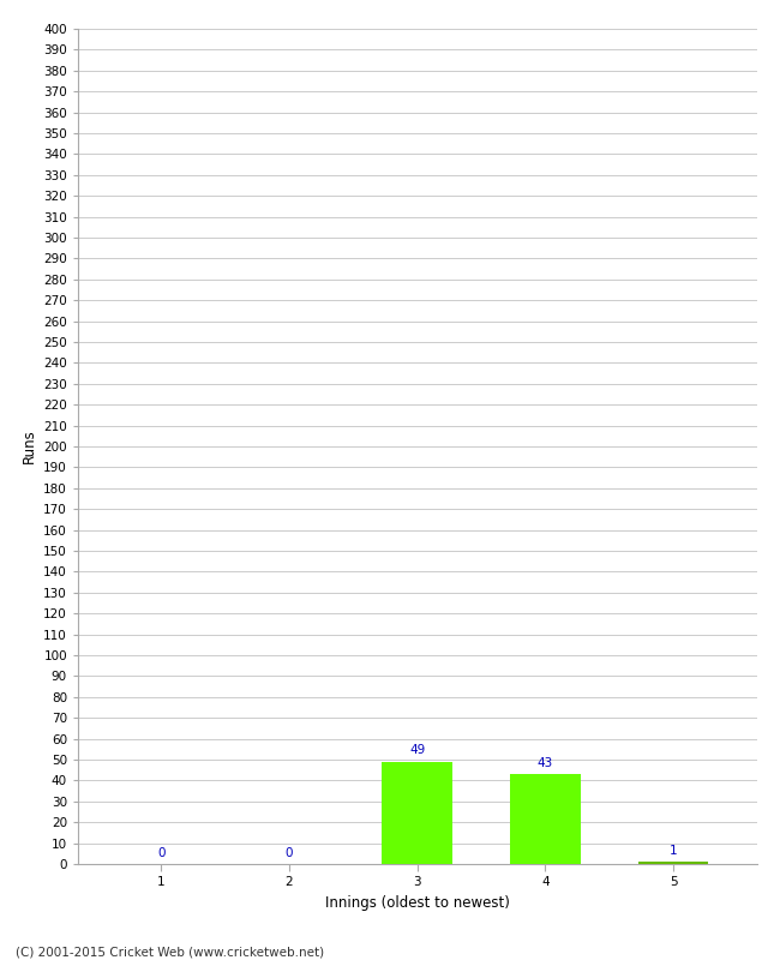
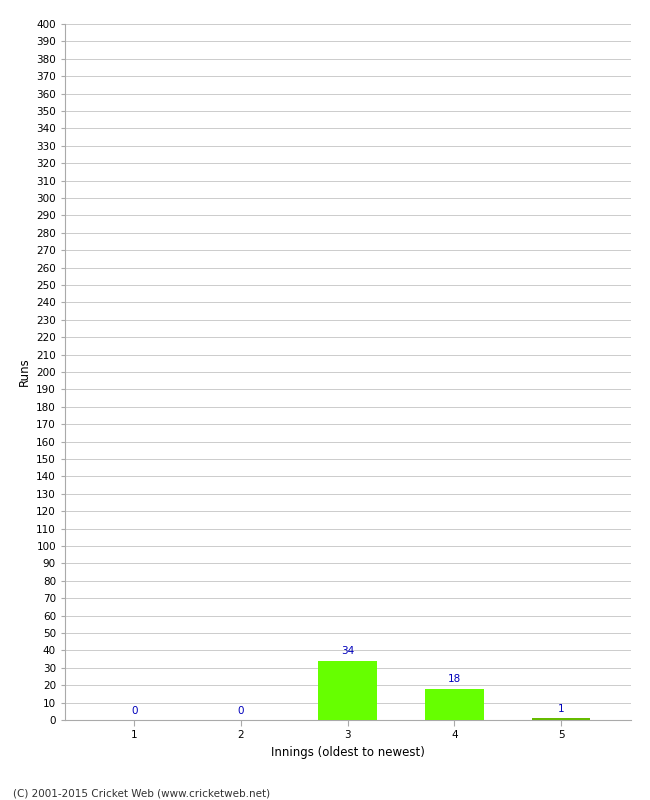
3: 49 -> 34
4: 43 -> 18
